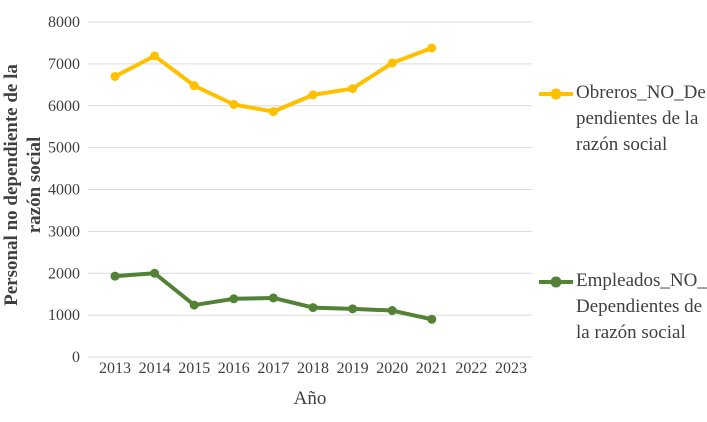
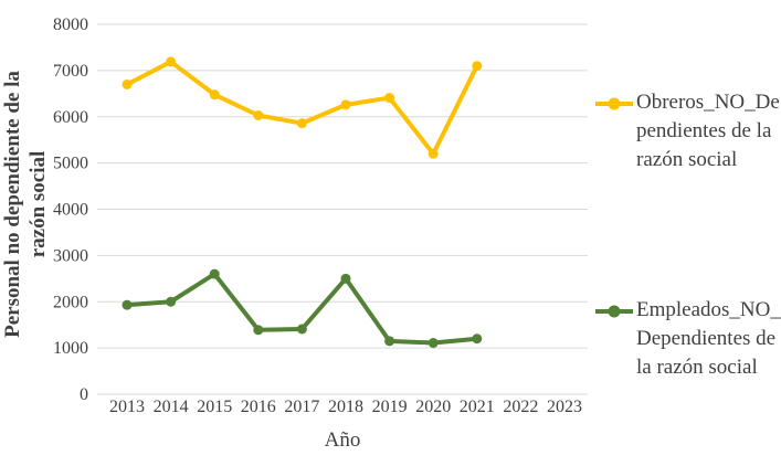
Empleados_NO_Dependientes de la razón social/2015: 1200 -> 2600
Empleados_NO_Dependientes de la razón social/2018: 1200 -> 2500
Obreros_NO_Dependientes de la razón social/2020: 7000 -> 5200
Obreros_NO_Dependientes de la razón social/2021: 7400 -> 7100
Empleados_NO_Dependientes de la razón social/2021: 900 -> 1200
